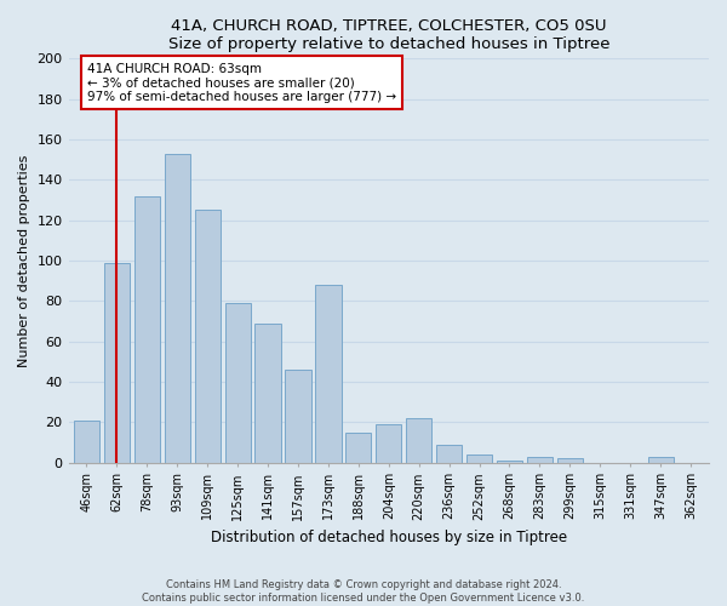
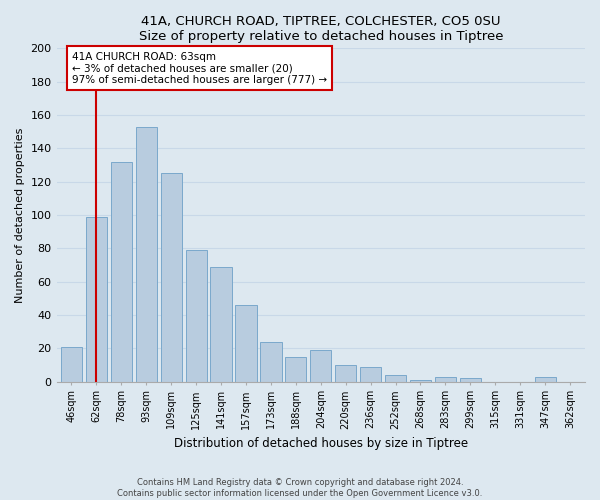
173sqm: 88 -> 24
220sqm: 22 -> 10
